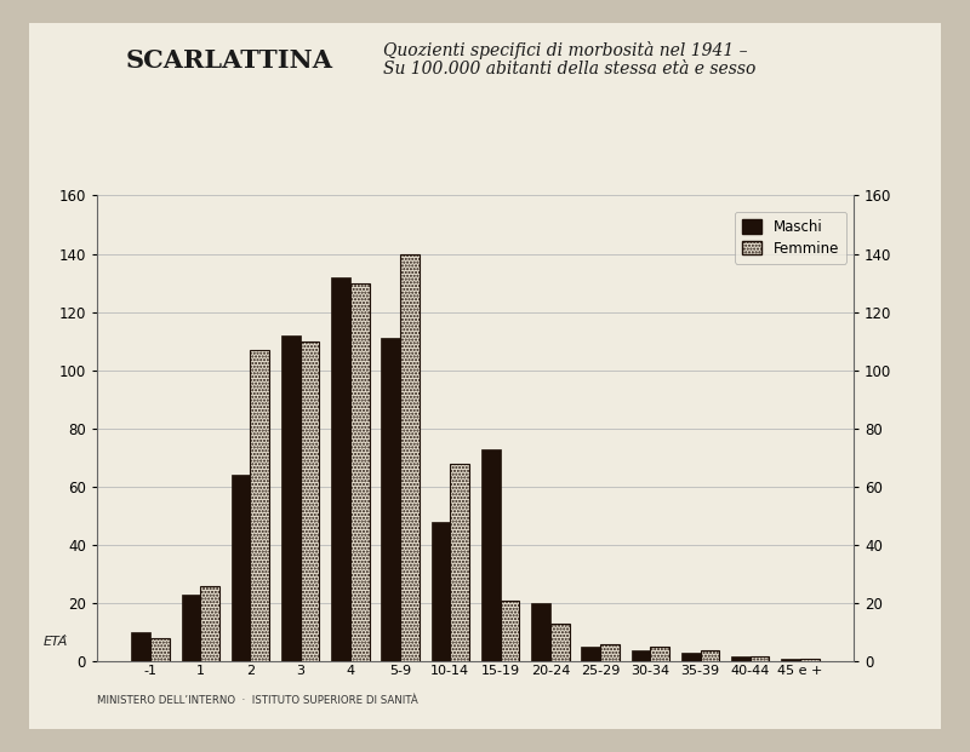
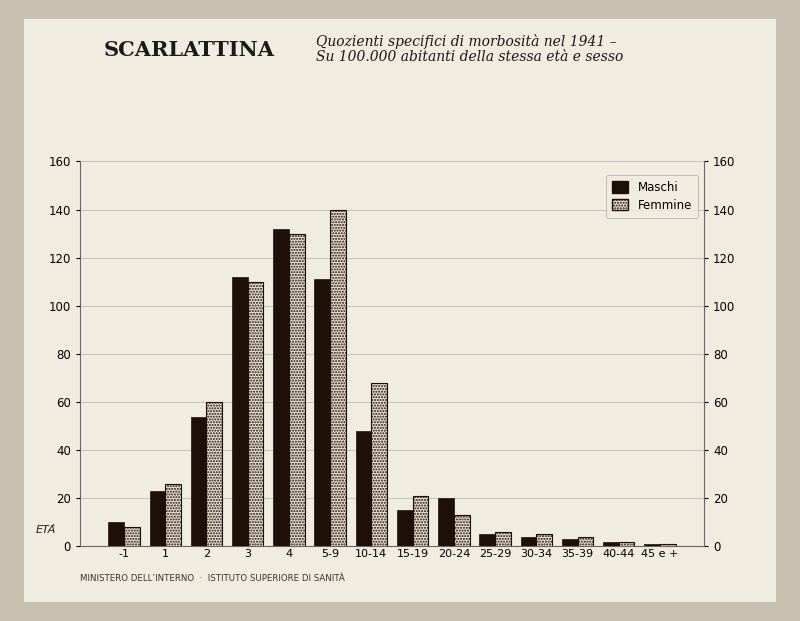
Maschi/2: 64 -> 54
Femmine/2: 107 -> 60
Maschi/15-19: 73 -> 15
